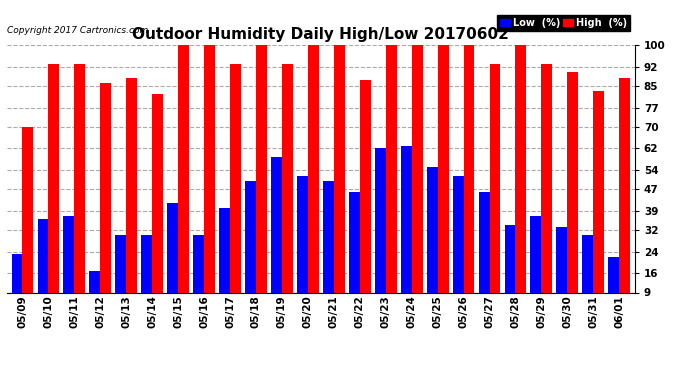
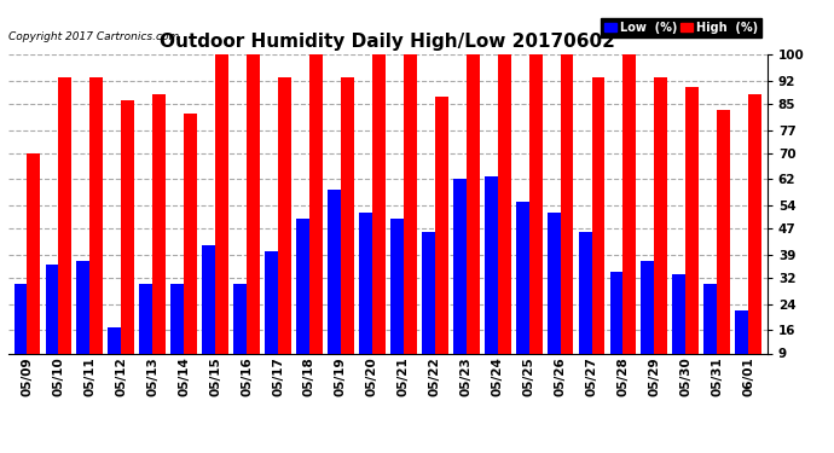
Low (%)/05/09: 23 -> 30
